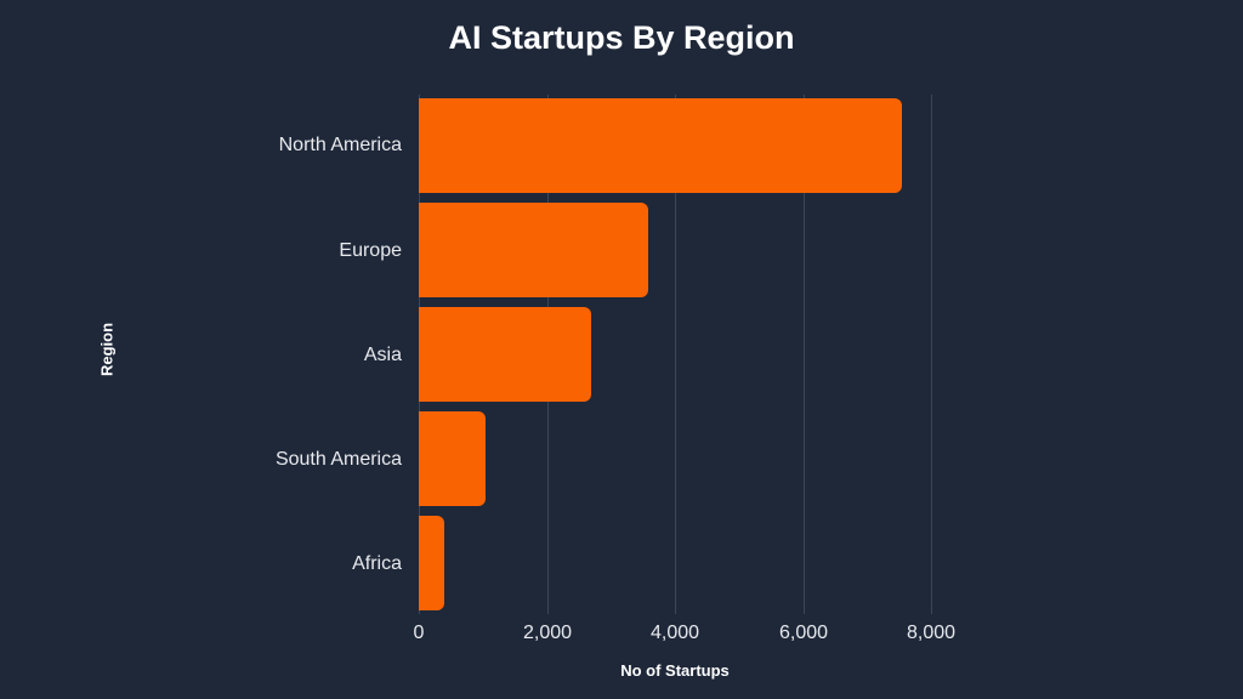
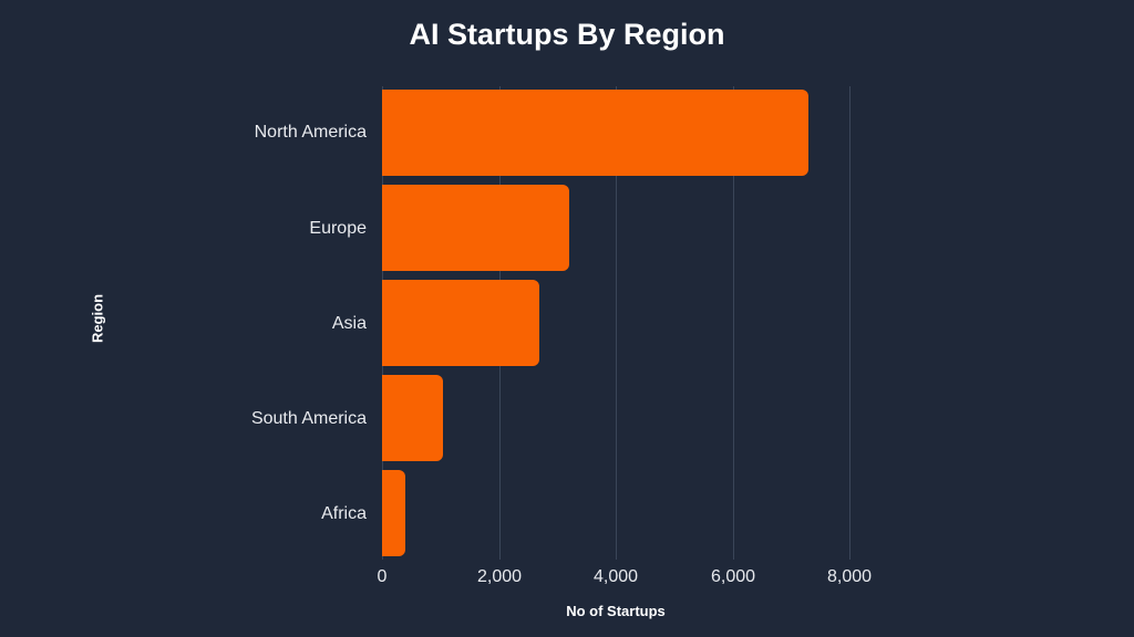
North America: 7600 -> 7300
Europe: 3600 -> 3200
